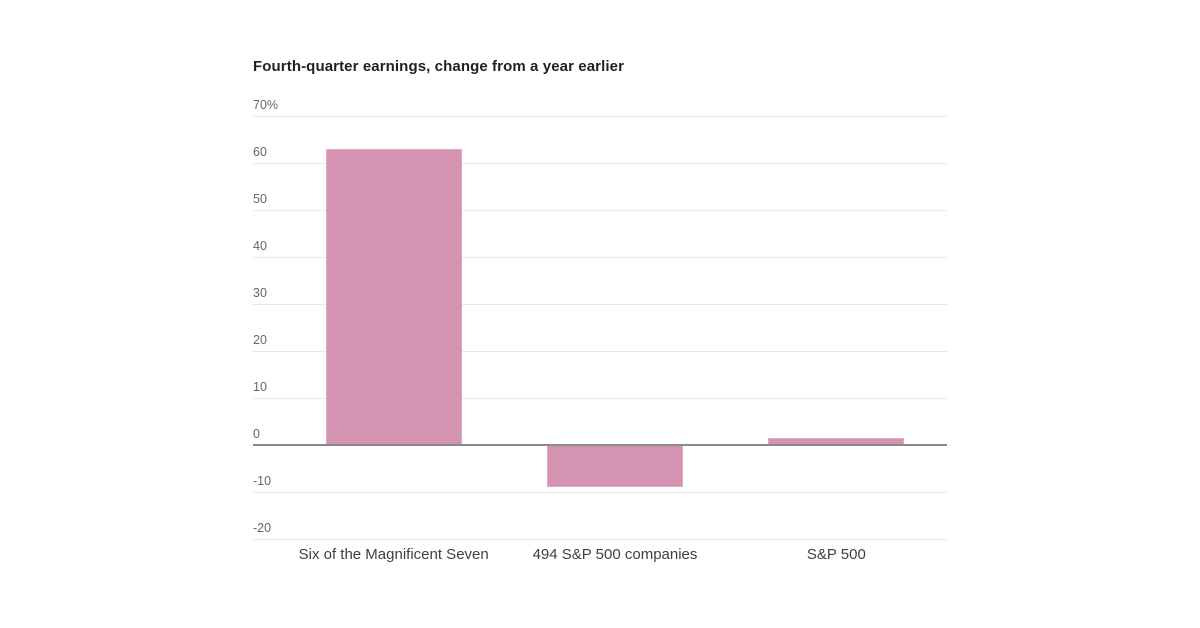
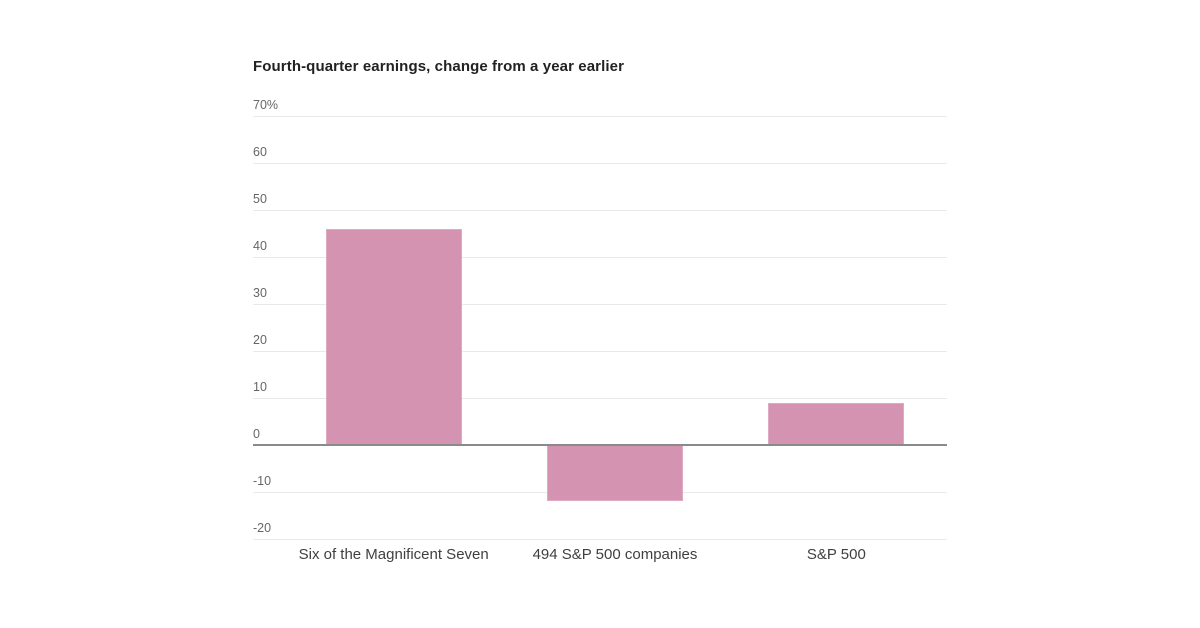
Six of the Magnificent Seven: 63% -> 46%
494 S&P 500 companies: -9% -> -12%
S&P 500: 2% -> 9%
